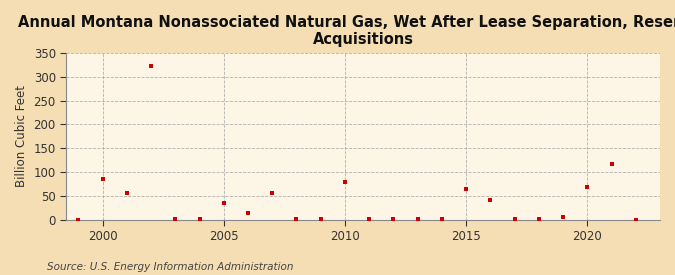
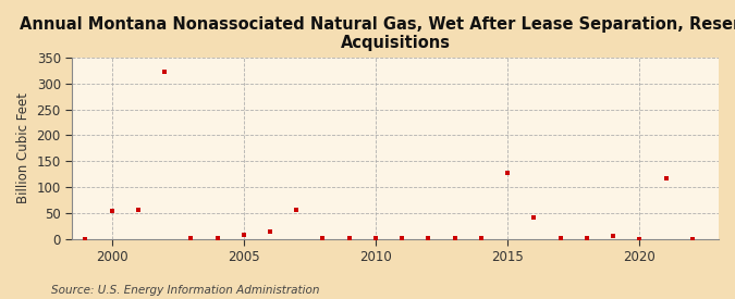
2000: 85 -> 55
2005: 35 -> 8
2010: 80 -> 3
2015: 65 -> 128
2020: 70 -> 1
